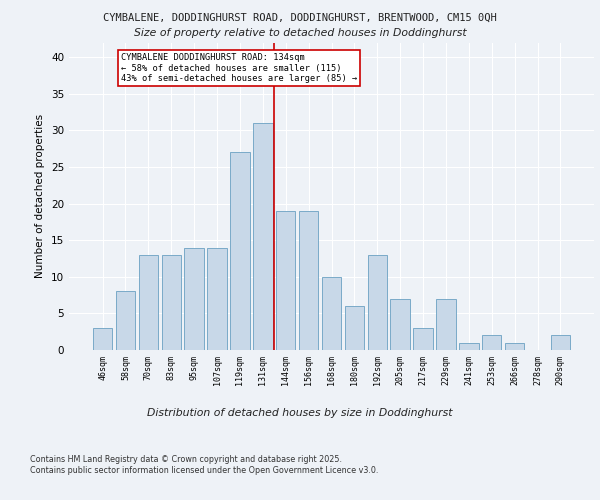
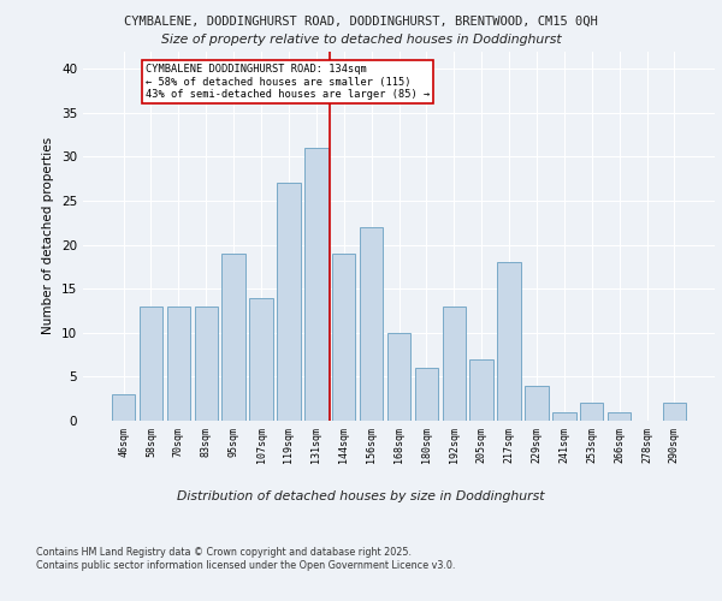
58sqm: 8 -> 13
95sqm: 14 -> 19
156sqm: 19 -> 22
217sqm: 3 -> 18
229sqm: 7 -> 4
